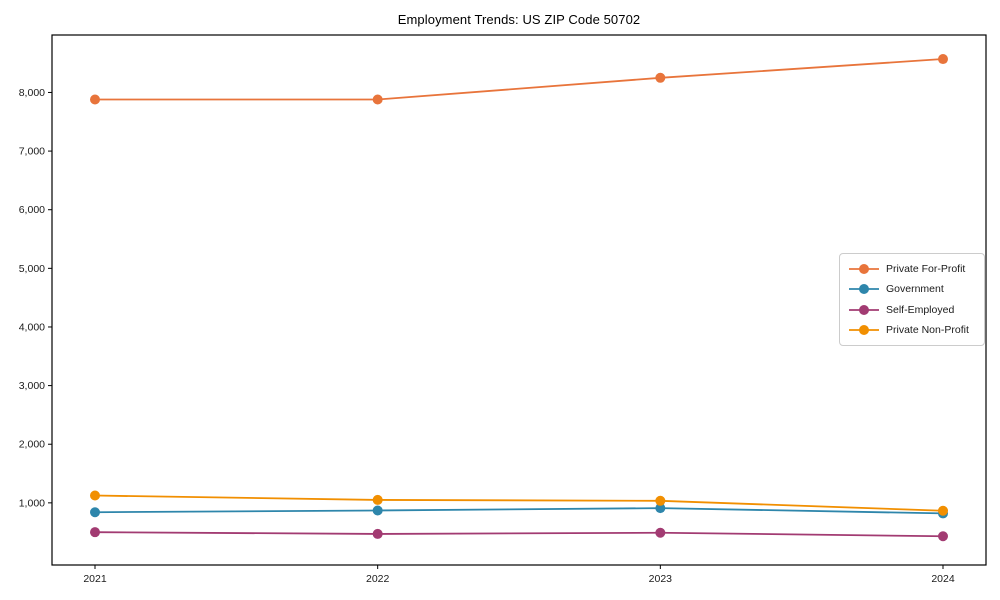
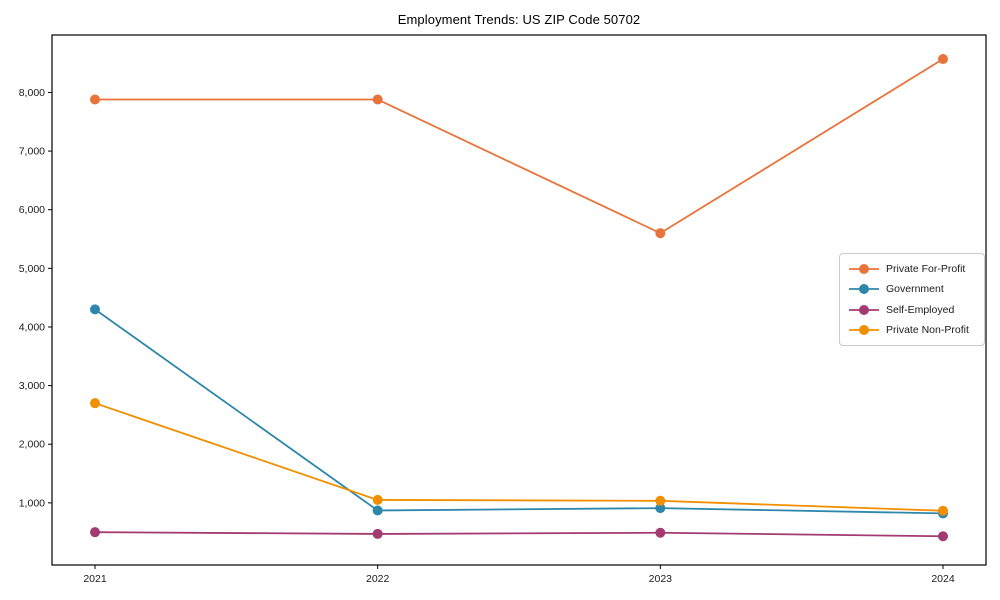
Government/2021: 800 -> 4300
Private Non-Profit/2021: 1100 -> 2700
Private For-Profit/2023: 8200 -> 5600
